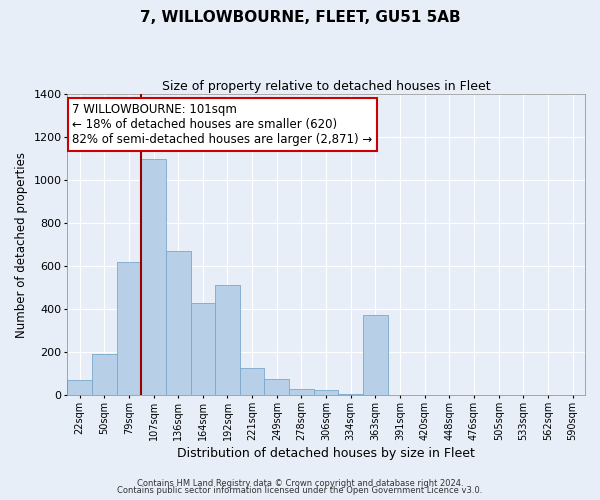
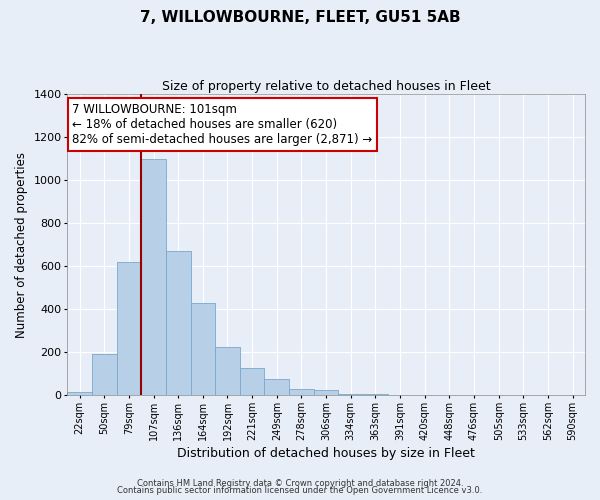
22sqm: 70 -> 15
192sqm: 510 -> 225
363sqm: 375 -> 5
